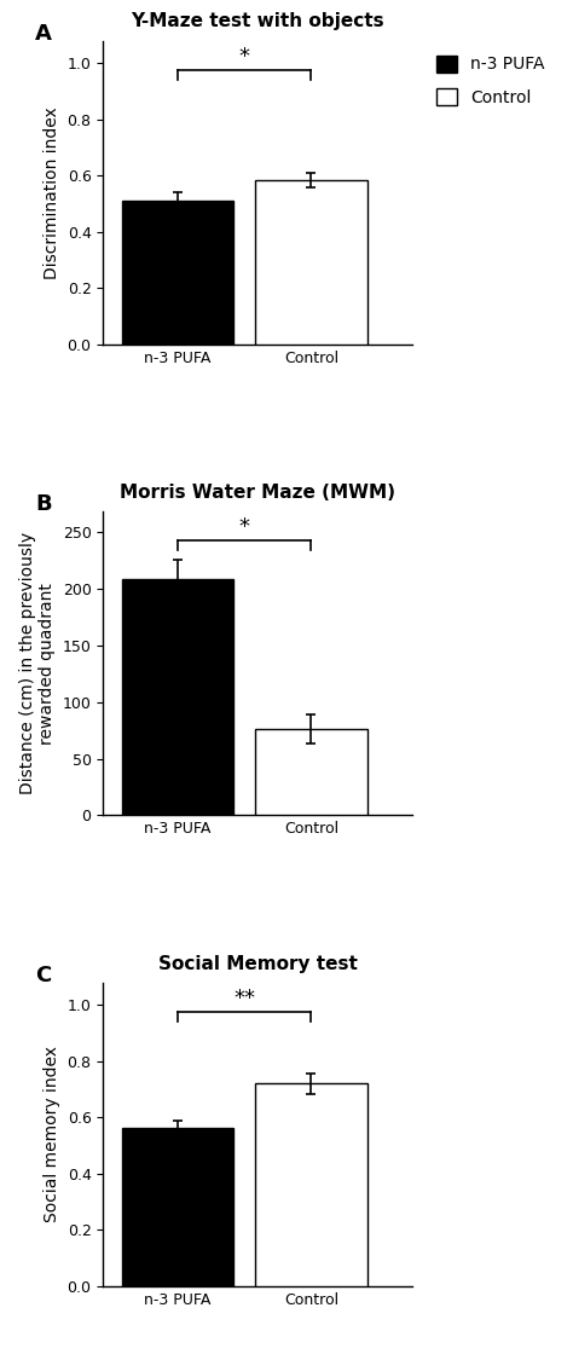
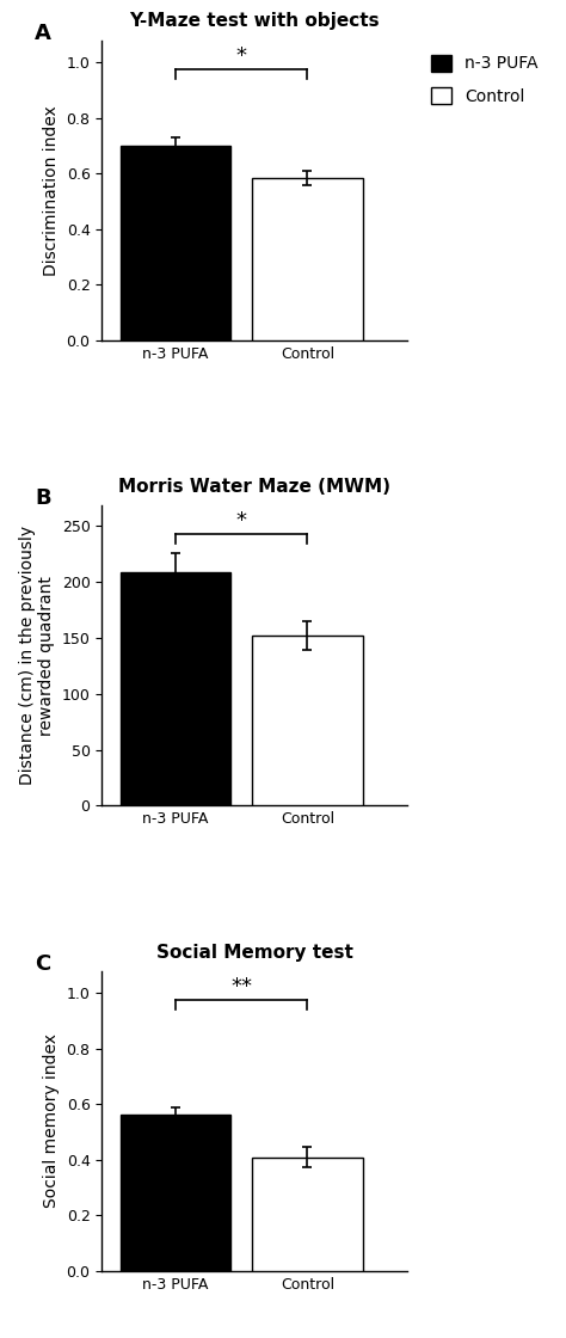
Y-Maze test with objects/n-3 PUFA: 0.510 -> 0.700
Morris Water Maze (MWM)/Control: 76 -> 152
Social Memory test/Control: 0.720 -> 0.410
